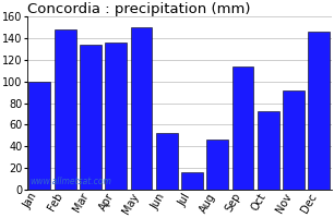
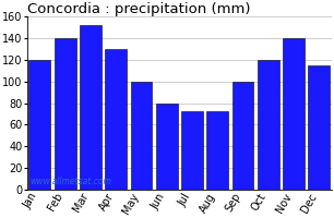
Jan: 100 -> 120
Feb: 148 -> 140
Mar: 134 -> 152
Apr: 136 -> 130
May: 150 -> 100
Jun: 52 -> 80
Jul: 16 -> 72
Aug: 46 -> 72
Sep: 114 -> 100
Oct: 72 -> 120
Nov: 92 -> 140
Dec: 146 -> 115
